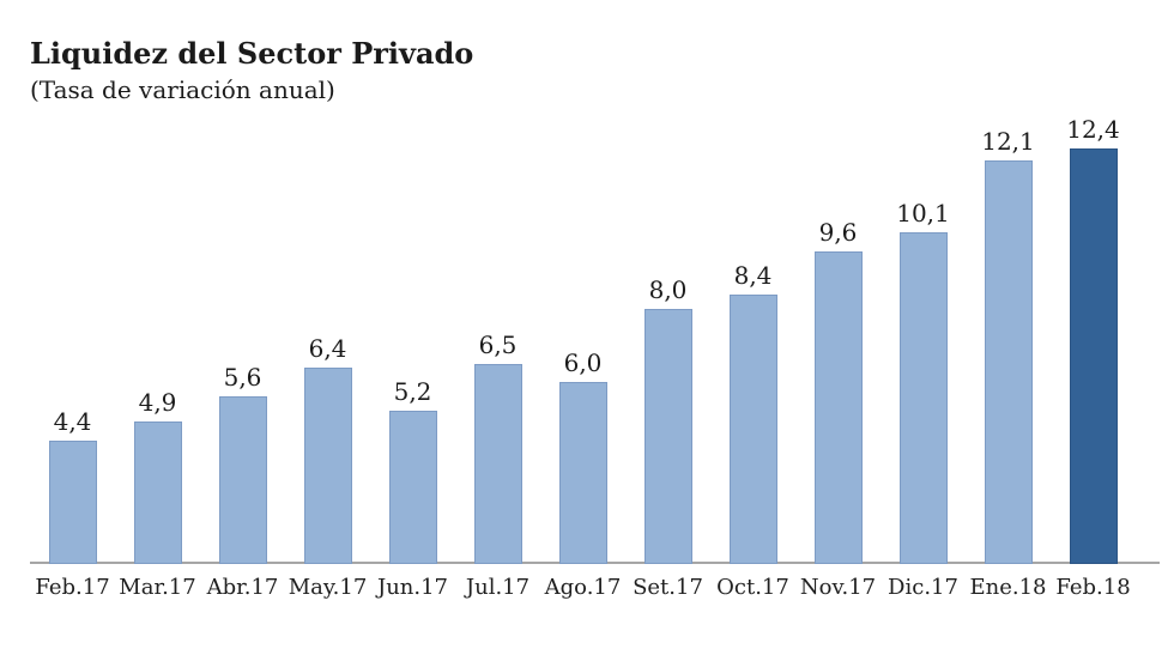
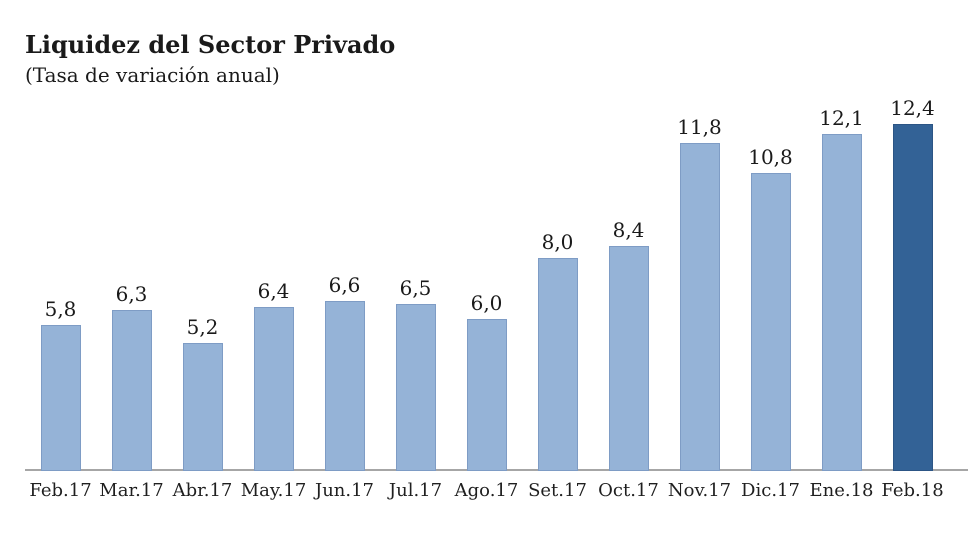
Feb.17: 4,4 -> 5,8
Mar.17: 4,9 -> 6,3
Abr.17: 5,6 -> 5,2
Jun.17: 5,2 -> 6,6
Nov.17: 9,6 -> 11,8
Dic.17: 10,1 -> 10,8
